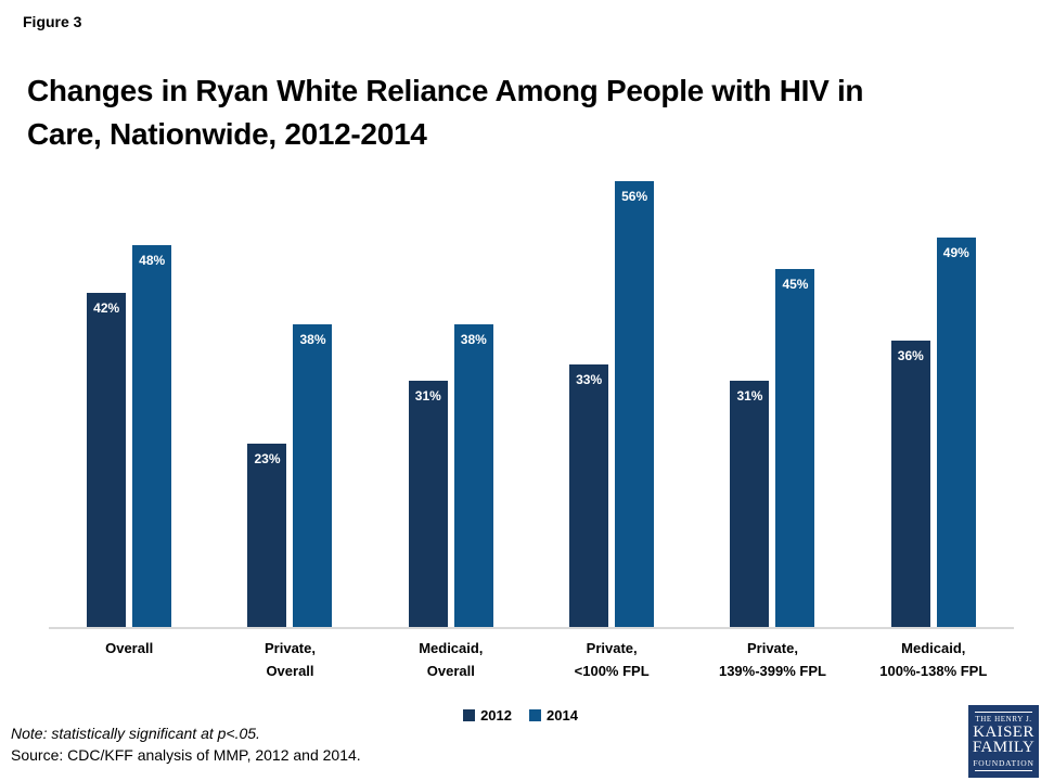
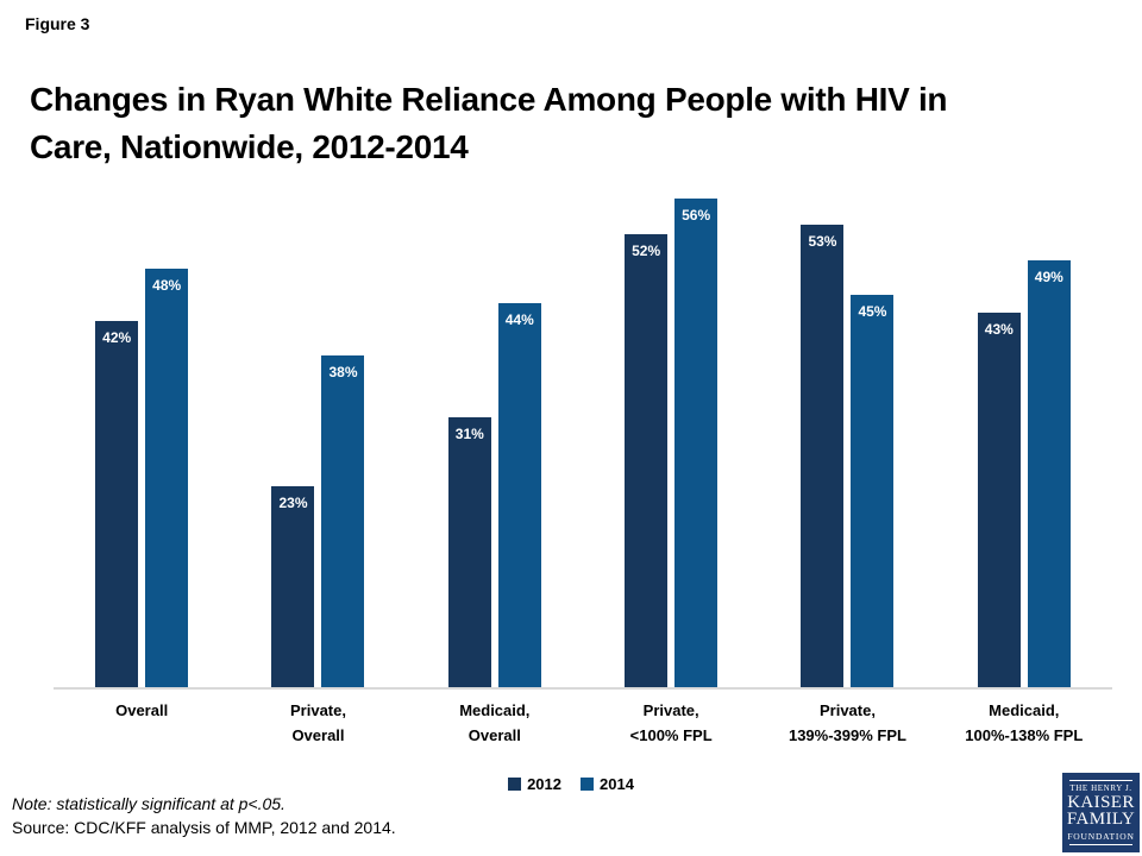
2014/Medicaid, Overall: 38% -> 44%
2012/Private, <100% FPL: 33% -> 52%
2012/Private, 139%-399% FPL: 31% -> 53%
2012/Medicaid, 100%-138% FPL: 36% -> 43%
